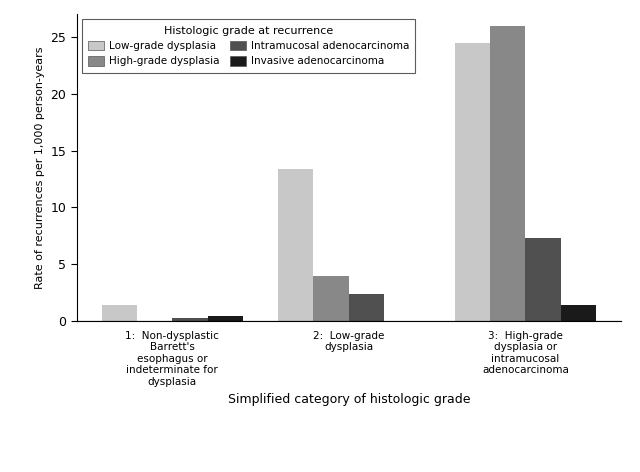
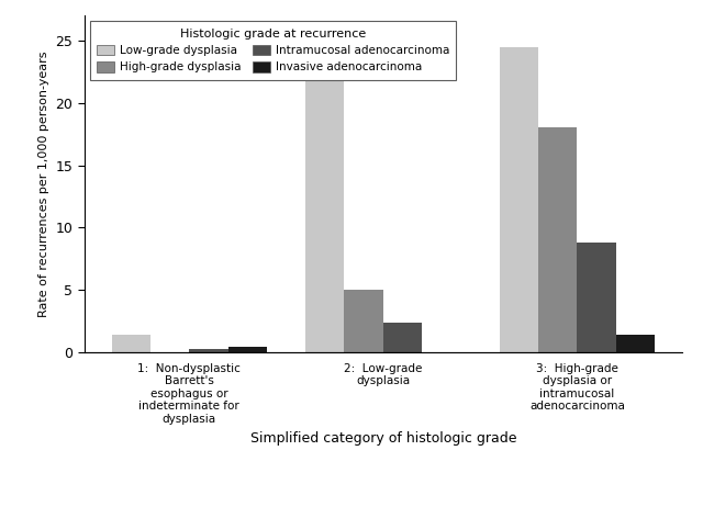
Low-grade dysplasia/2: Low-grade dysplasia: 13.4 -> 21.7
High-grade dysplasia/2: Low-grade dysplasia: 4 -> 5
High-grade dysplasia/3: High-grade dysplasia or intramucosal adenocarcinoma: 26 -> 18
Intramucosal adenocarcinoma/3: High-grade dysplasia or intramucosal adenocarcinoma: 7.3 -> 8.8
